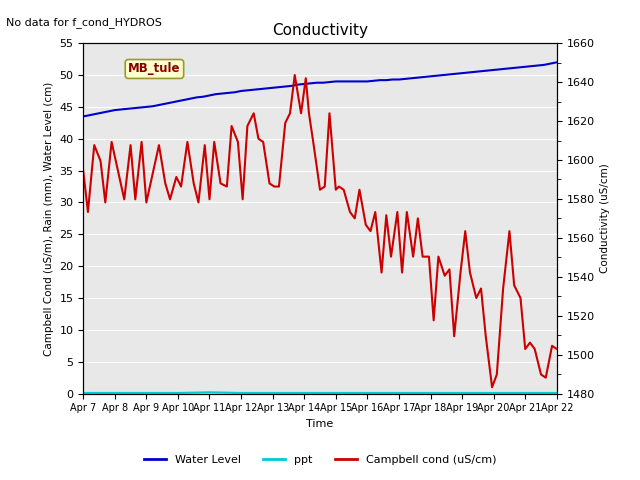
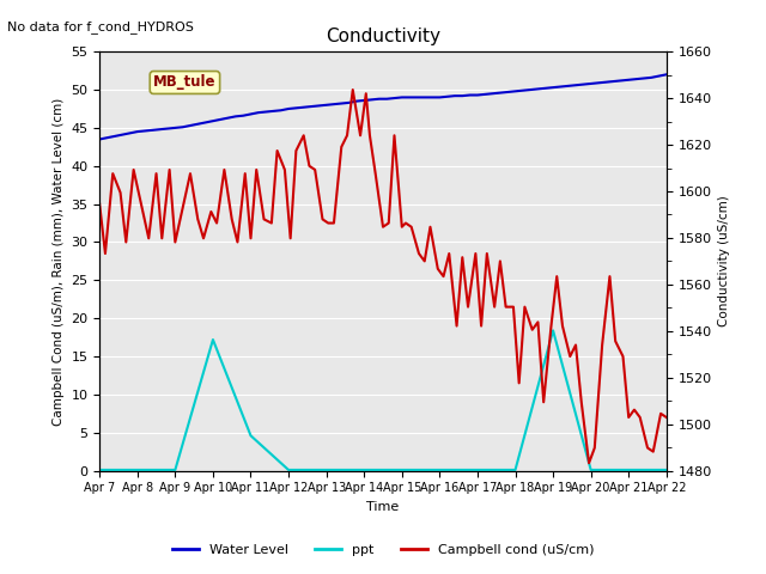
ppt/Apr 10: 0.1 -> 17.2
ppt/Apr 11: 0.2 -> 4.6
ppt/Apr 19: 0.1 -> 18.4
